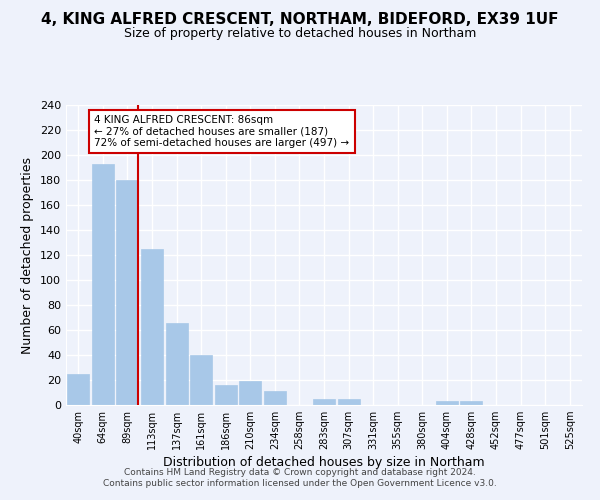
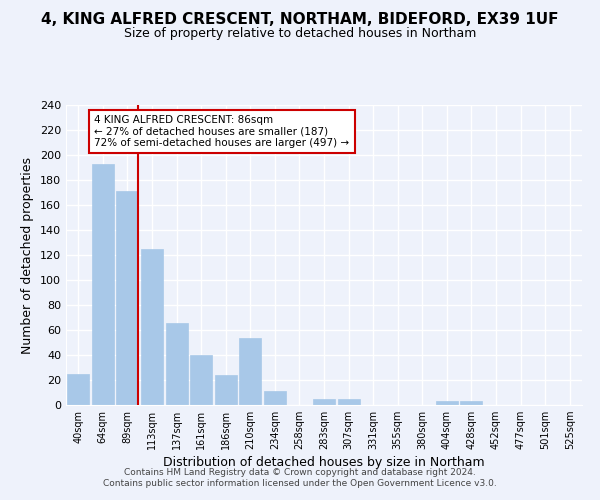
89sqm: 180 -> 171
186sqm: 16 -> 24
210sqm: 19 -> 54
